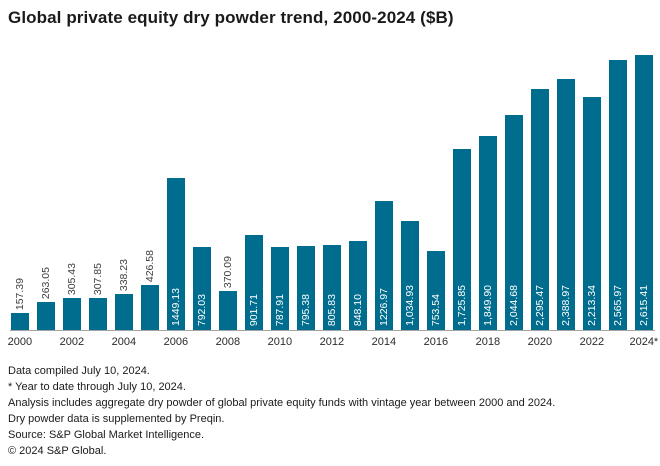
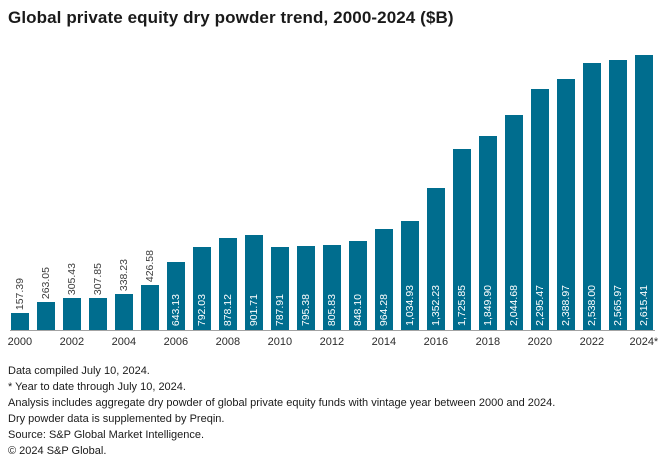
2006: 1449.13 -> 643.13
2008: 370.09 -> 878.12
2014: 1226.97 -> 964.28
2016: 753.54 -> 1,352.23
2022: 2,213.34 -> 2,538.00
